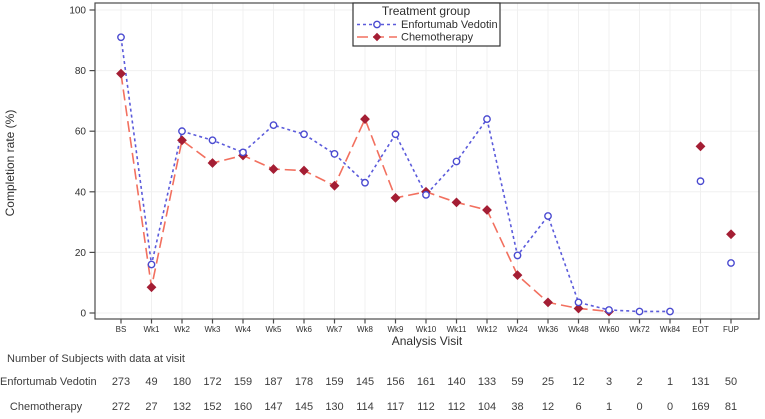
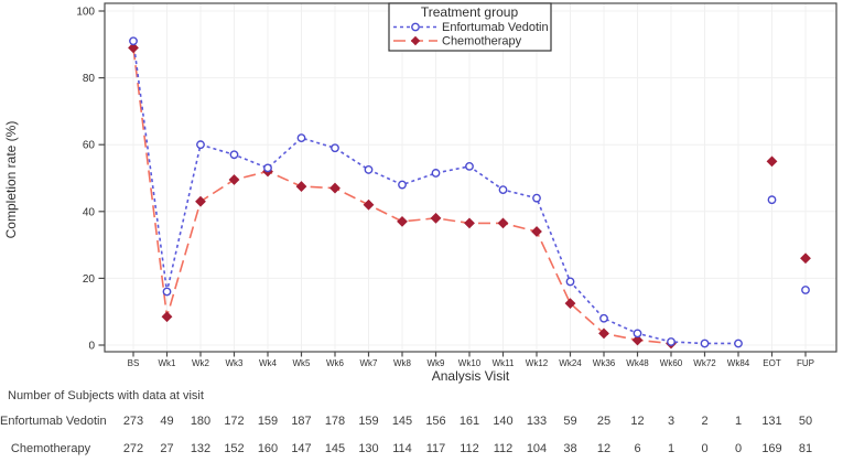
Chemotherapy/BS: 79 -> 89
Chemotherapy/Wk2: 57 -> 43
Enfortumab Vedotin/Wk8: 43 -> 48
Chemotherapy/Wk8: 64 -> 37
Enfortumab Vedotin/Wk9: 59 -> 52
Enfortumab Vedotin/Wk10: 39 -> 54
Chemotherapy/Wk10: 40 -> 36
Enfortumab Vedotin/Wk11: 50 -> 46
Enfortumab Vedotin/Wk12: 64 -> 44
Enfortumab Vedotin/Wk36: 32 -> 8
